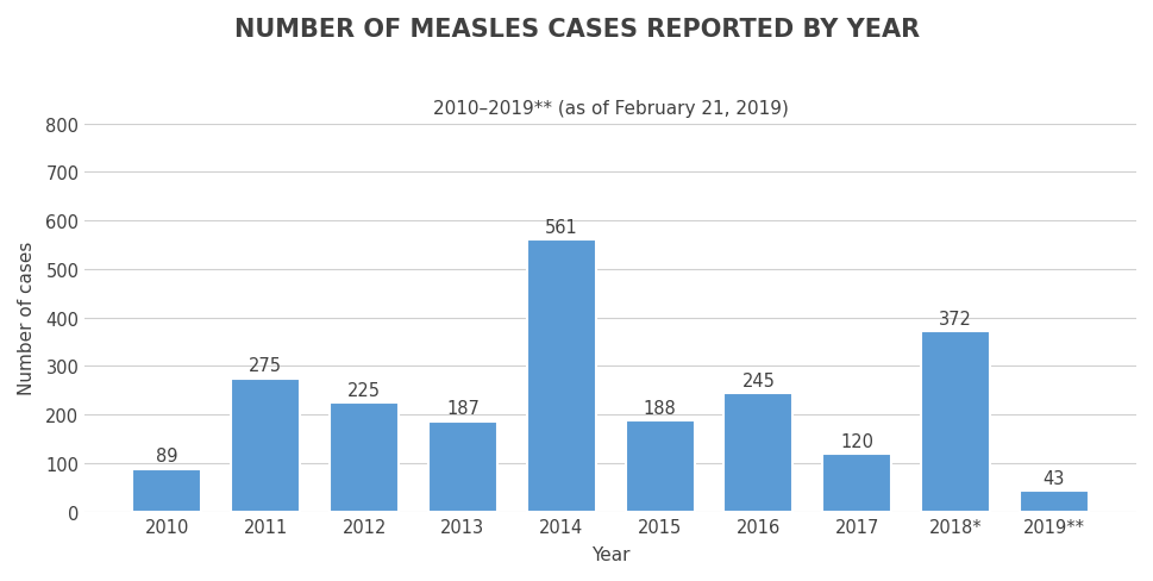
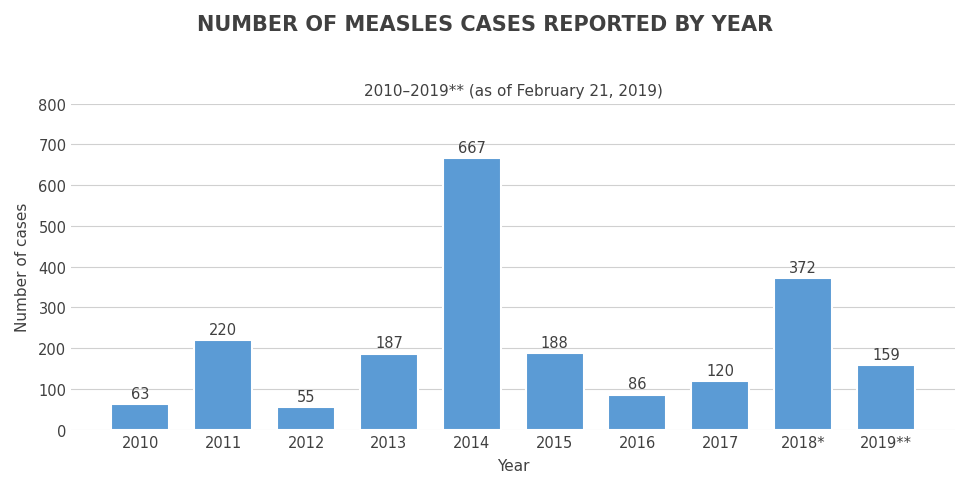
2010: 89 -> 63
2011: 275 -> 220
2012: 225 -> 55
2014: 561 -> 667
2016: 245 -> 86
2019**: 43 -> 159
